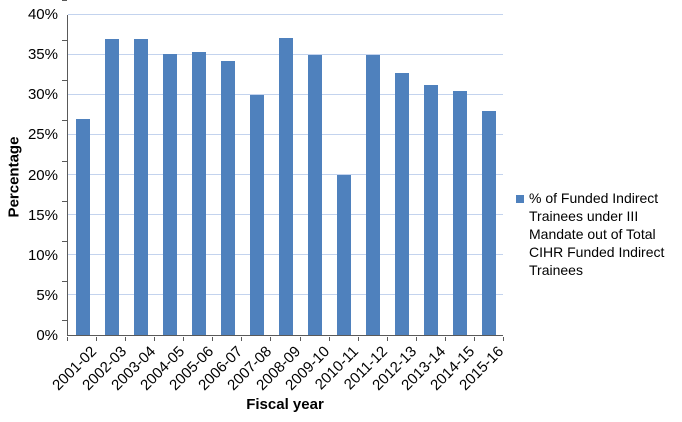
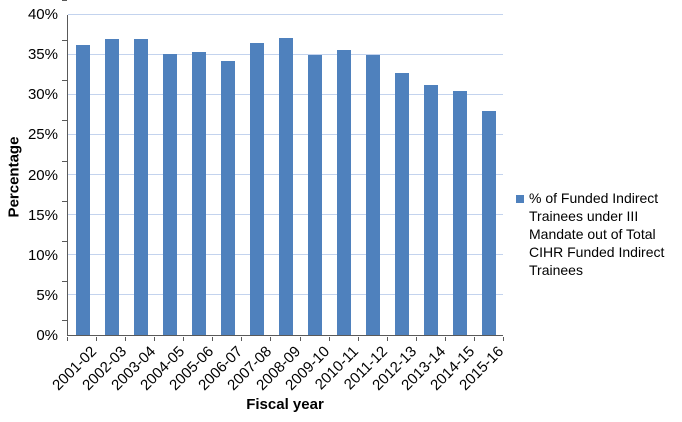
2001-02: 27% -> 36%
2007-08: 30% -> 36%
2010-11: 20% -> 36%
